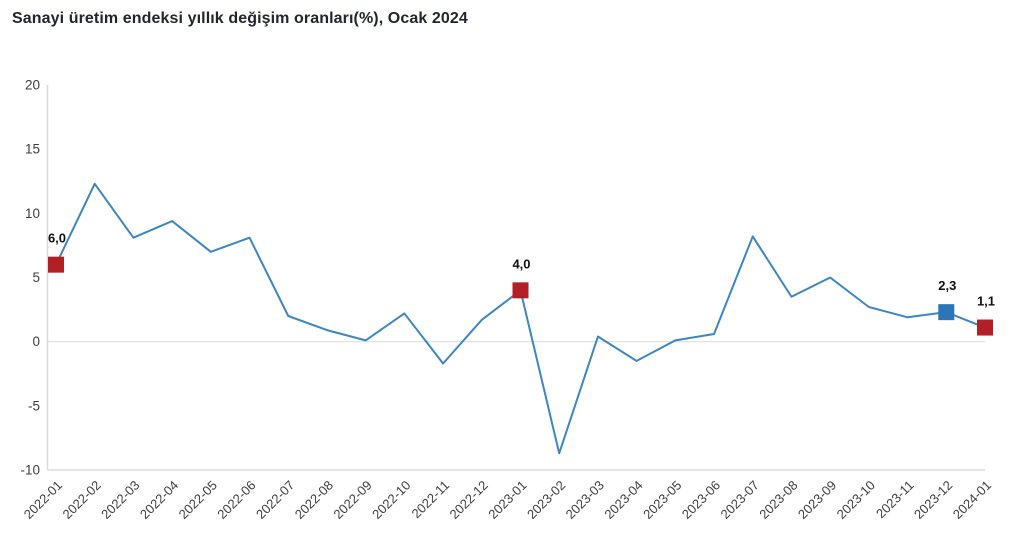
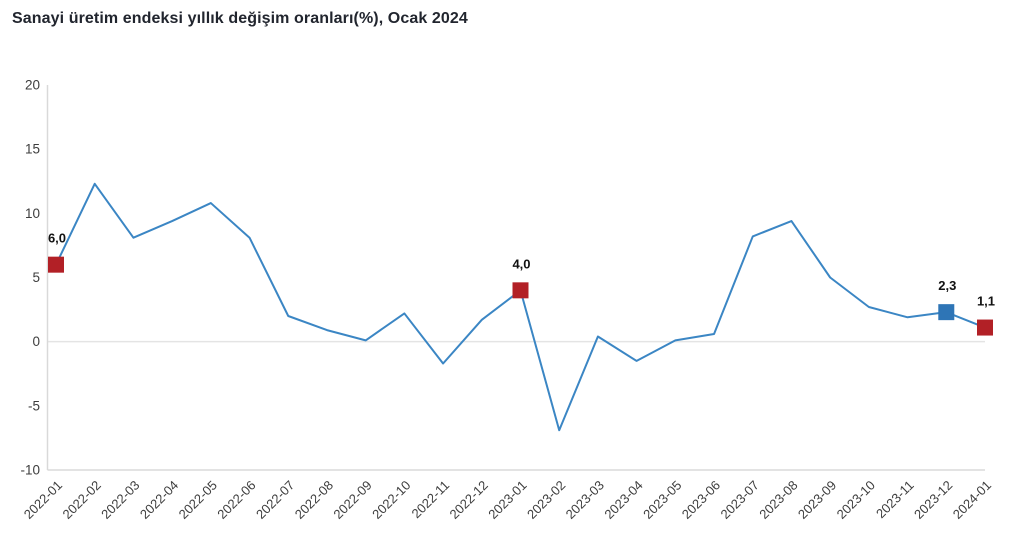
2022-05: 7.0 -> 10.8
2023-02: -8.7 -> -6.9
2023-08: 3.5 -> 9.4
